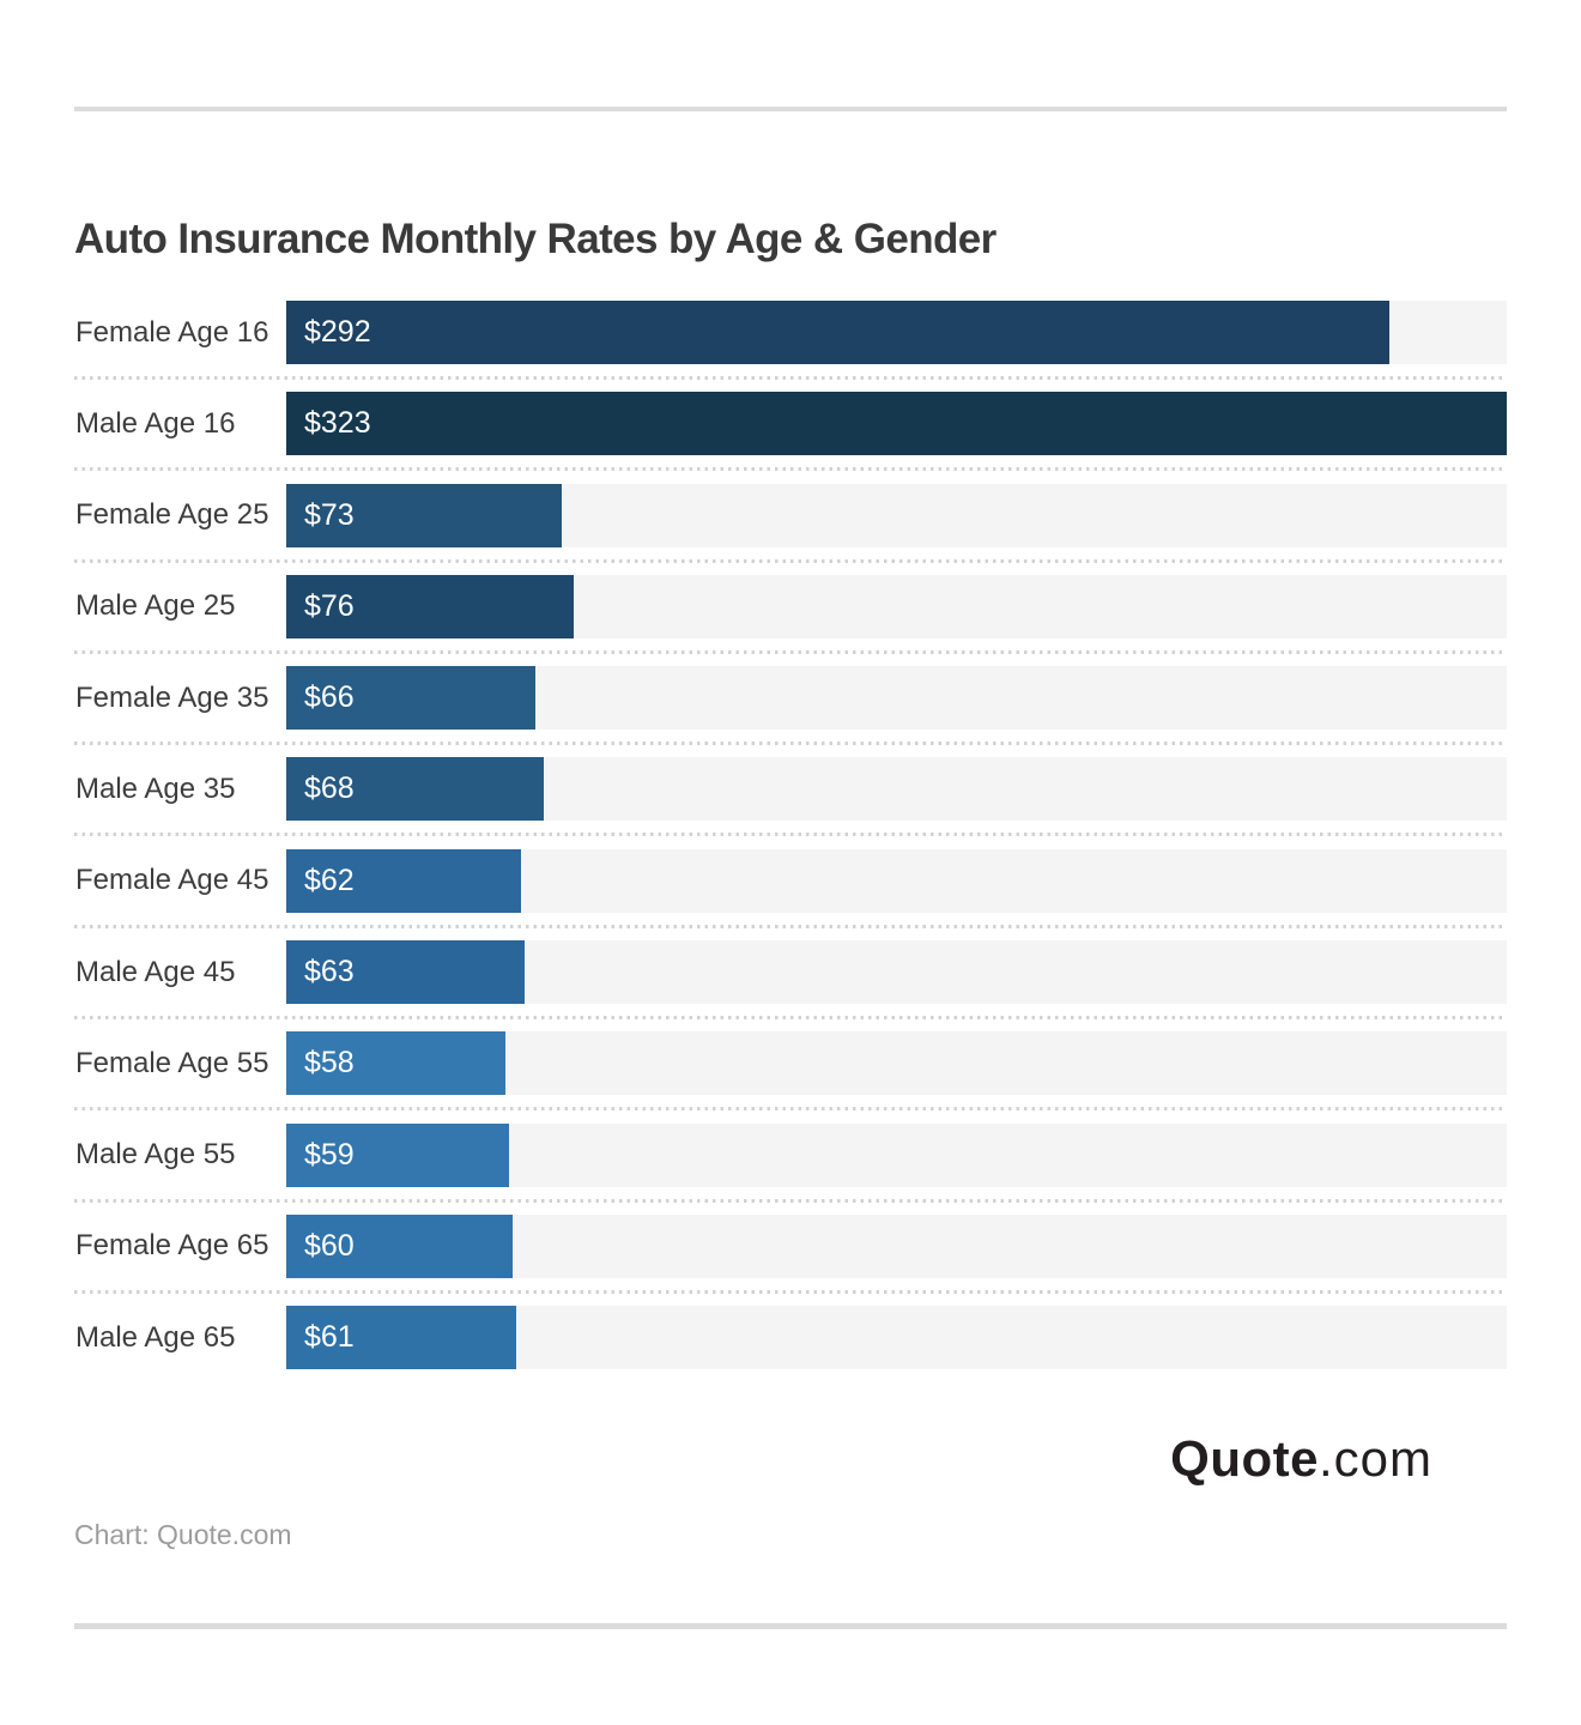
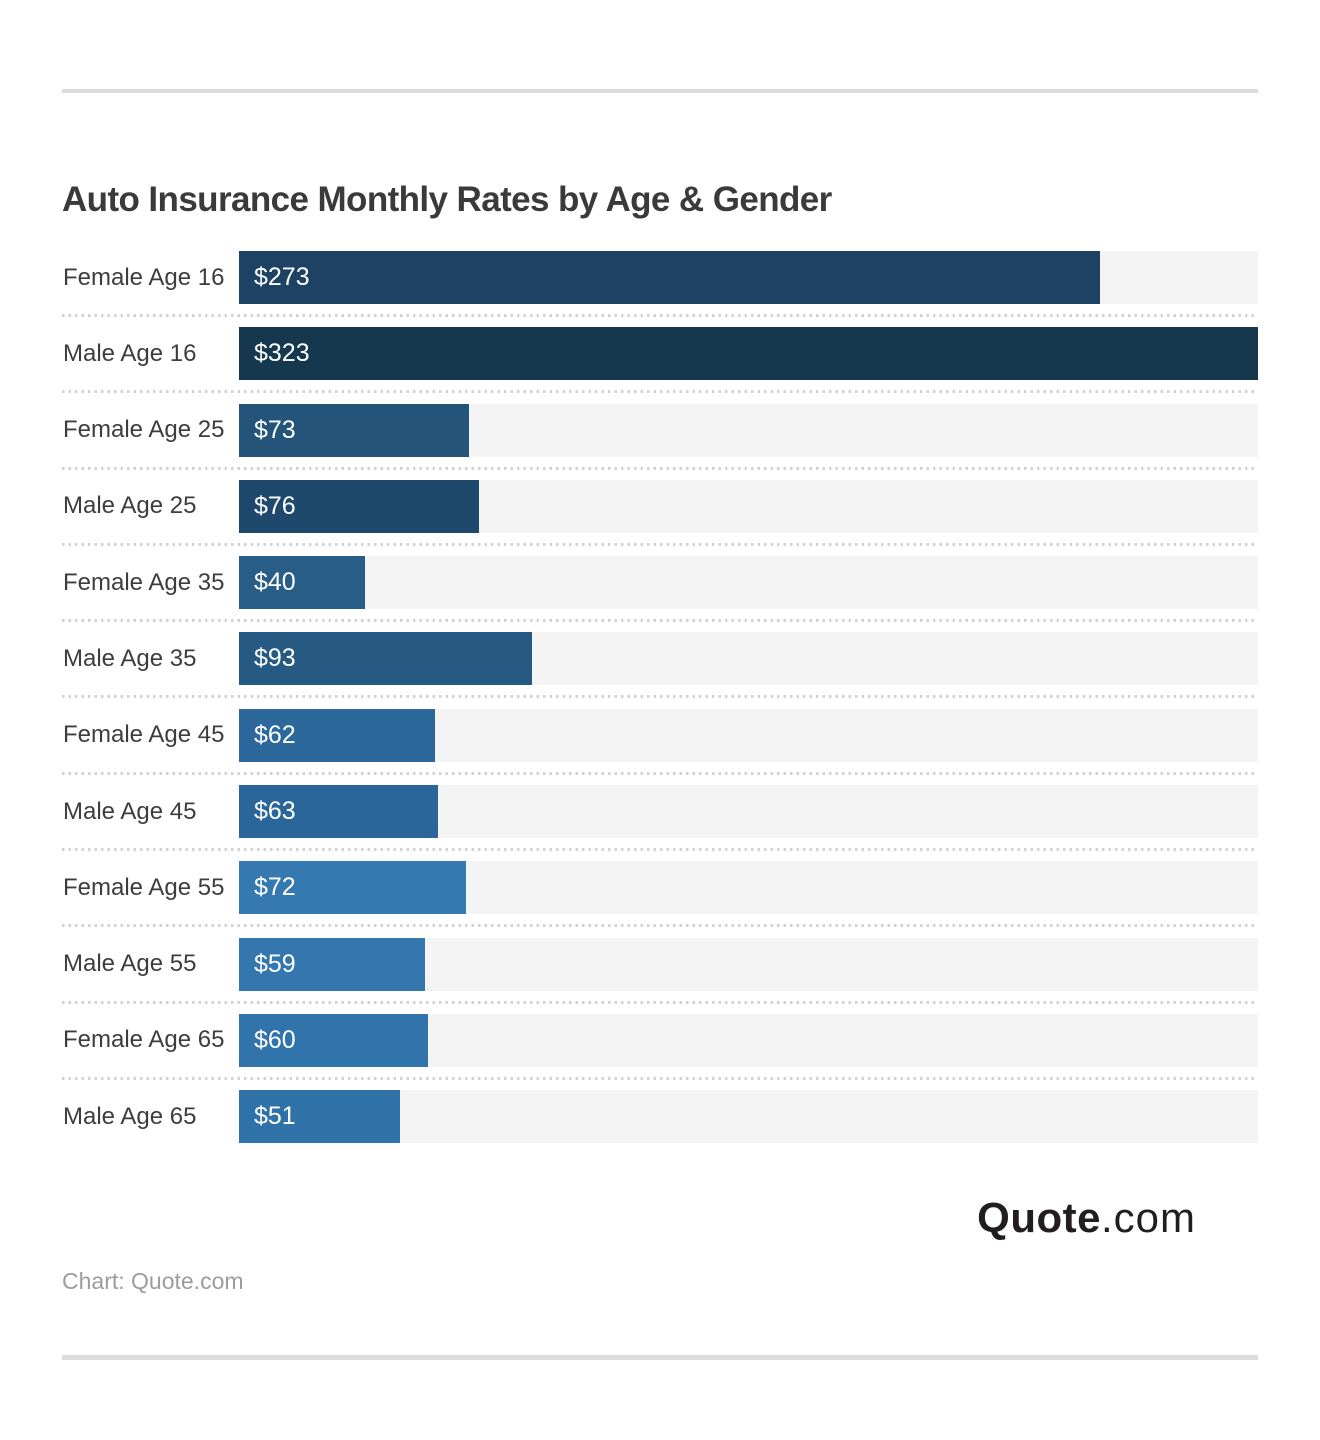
Female Age 16: $292 -> $273
Female Age 35: $66 -> $40
Male Age 35: $68 -> $93
Female Age 55: $58 -> $72
Male Age 65: $61 -> $51
